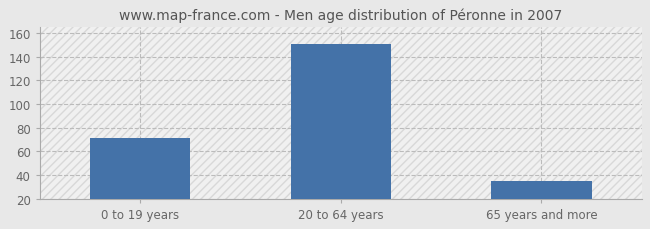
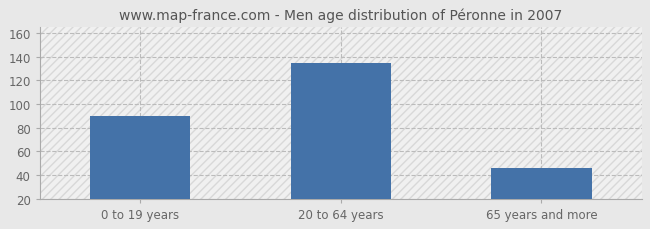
0 to 19 years: 71 -> 90
20 to 64 years: 151 -> 135
65 years and more: 35 -> 46
